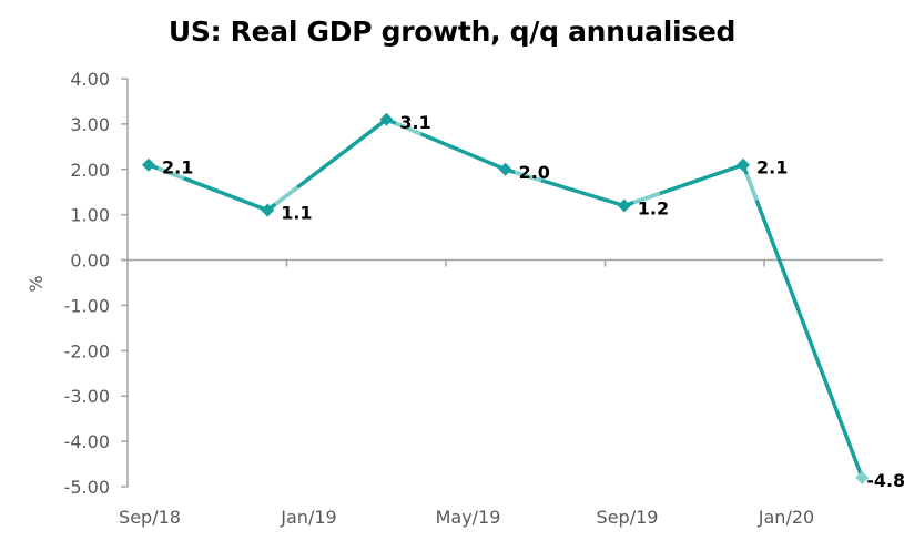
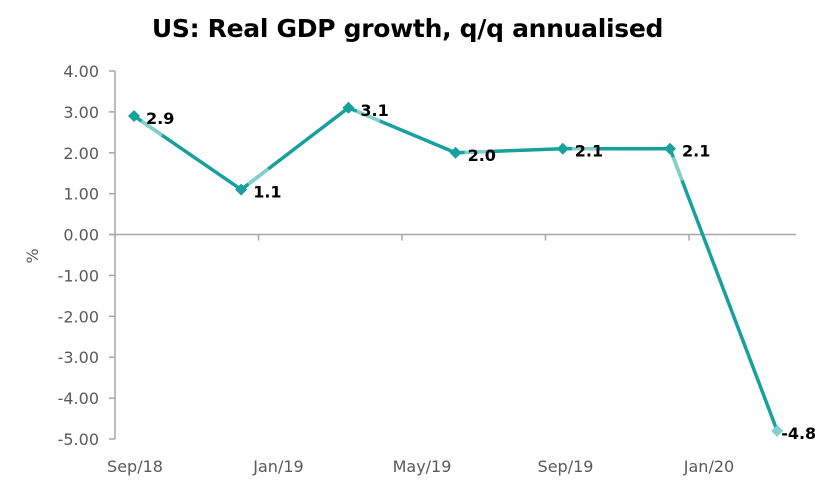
Sep/18: 2.1 -> 2.9
Sep/19: 1.2 -> 2.1
